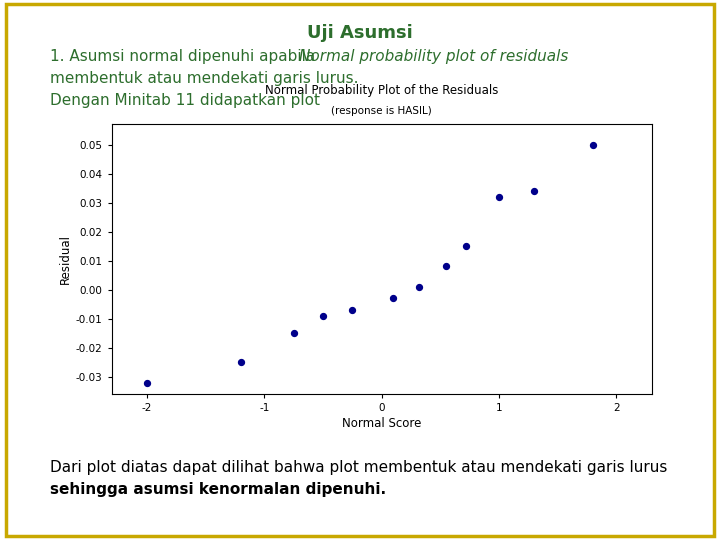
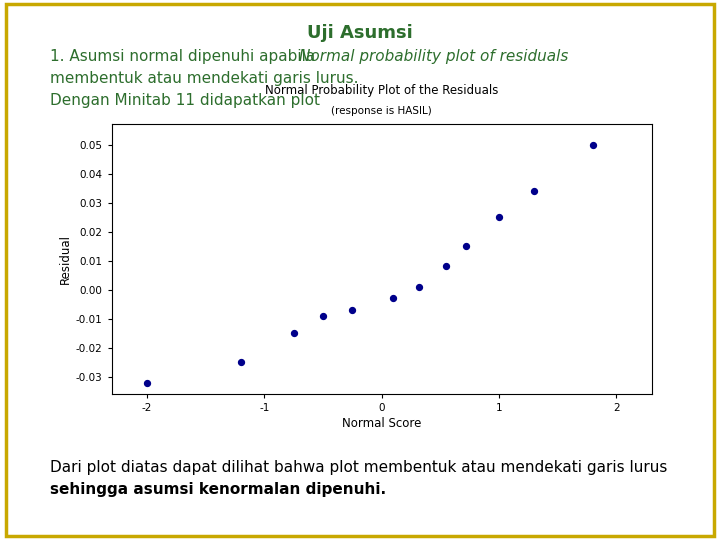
1: 0.032 -> 0.025
